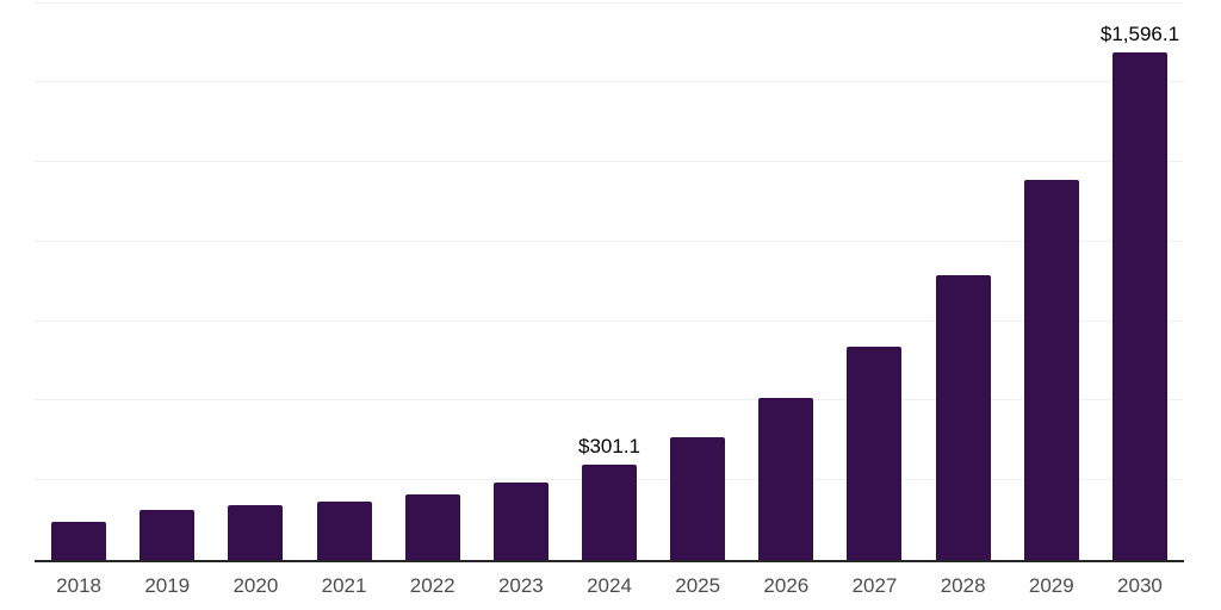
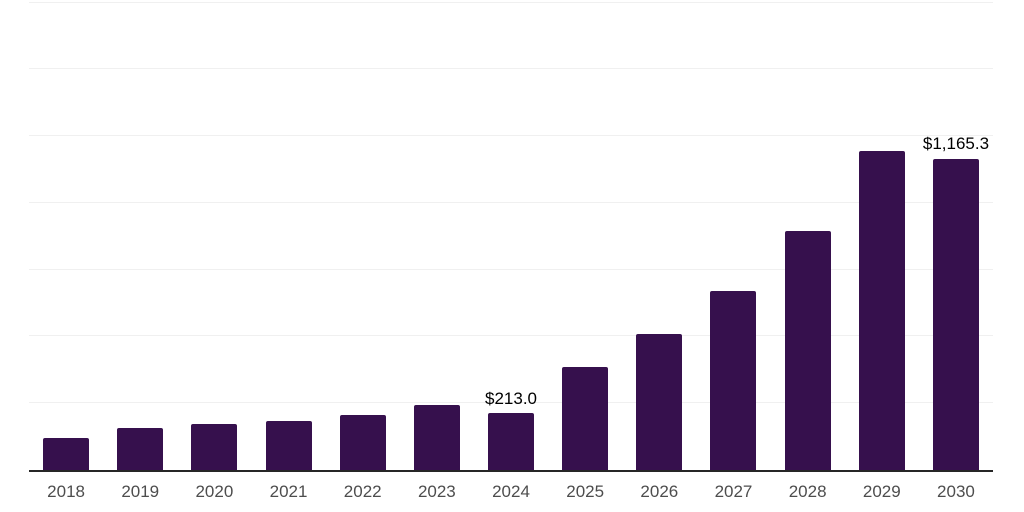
2024: $301.1 -> $213.0
2030: $1,596.1 -> $1,165.3
